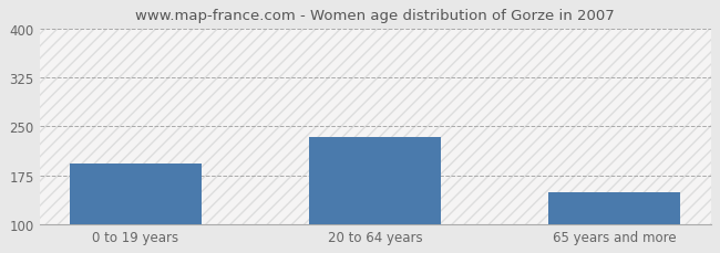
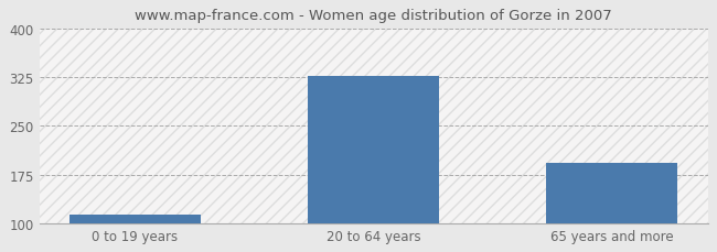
0 to 19 years: 192 -> 113
20 to 64 years: 234 -> 327
65 years and more: 148 -> 193
